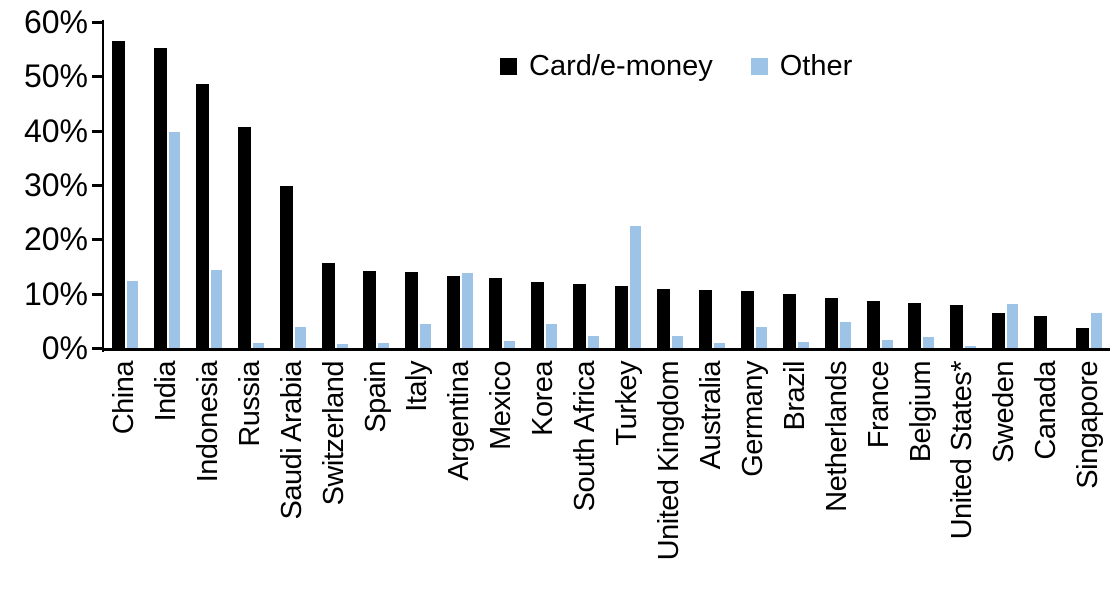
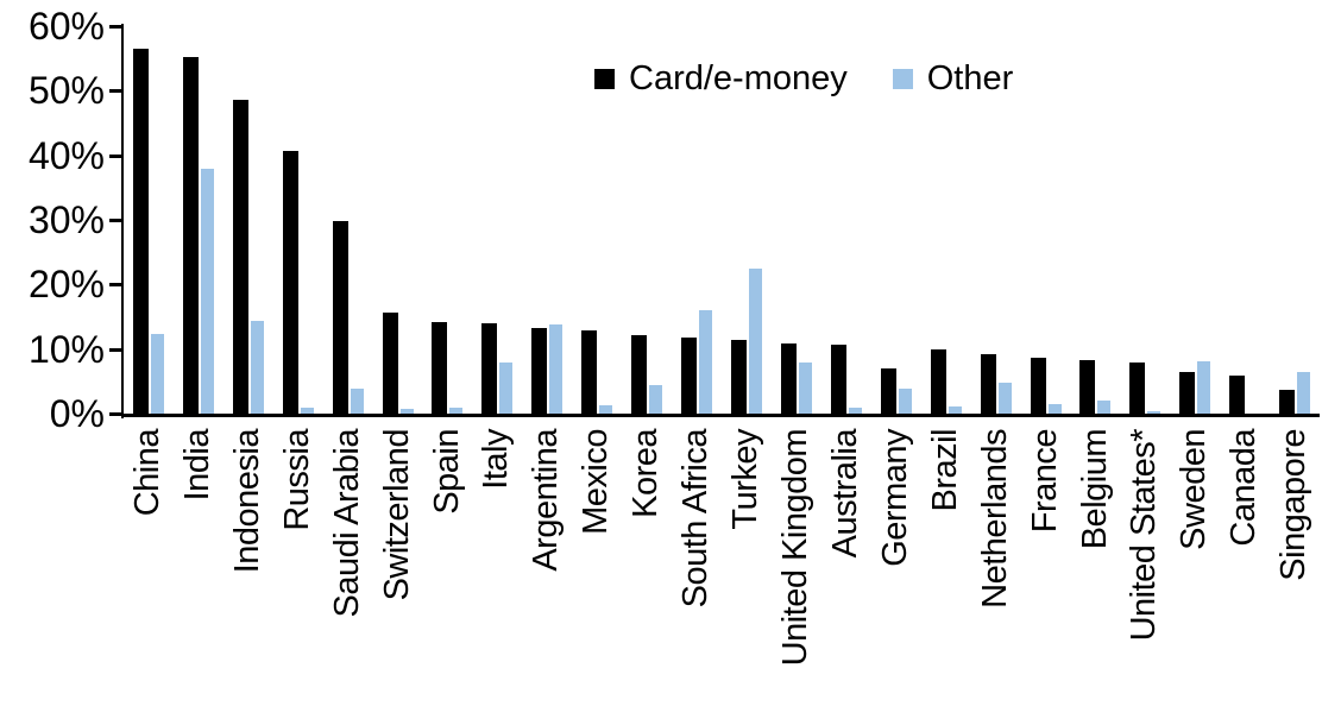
Other/India: 40% -> 38%
Other/Italy: 4% -> 8%
Other/South Africa: 2% -> 16%
Other/United Kingdom: 2% -> 8%
Card/e-money/Germany: 10% -> 7%
